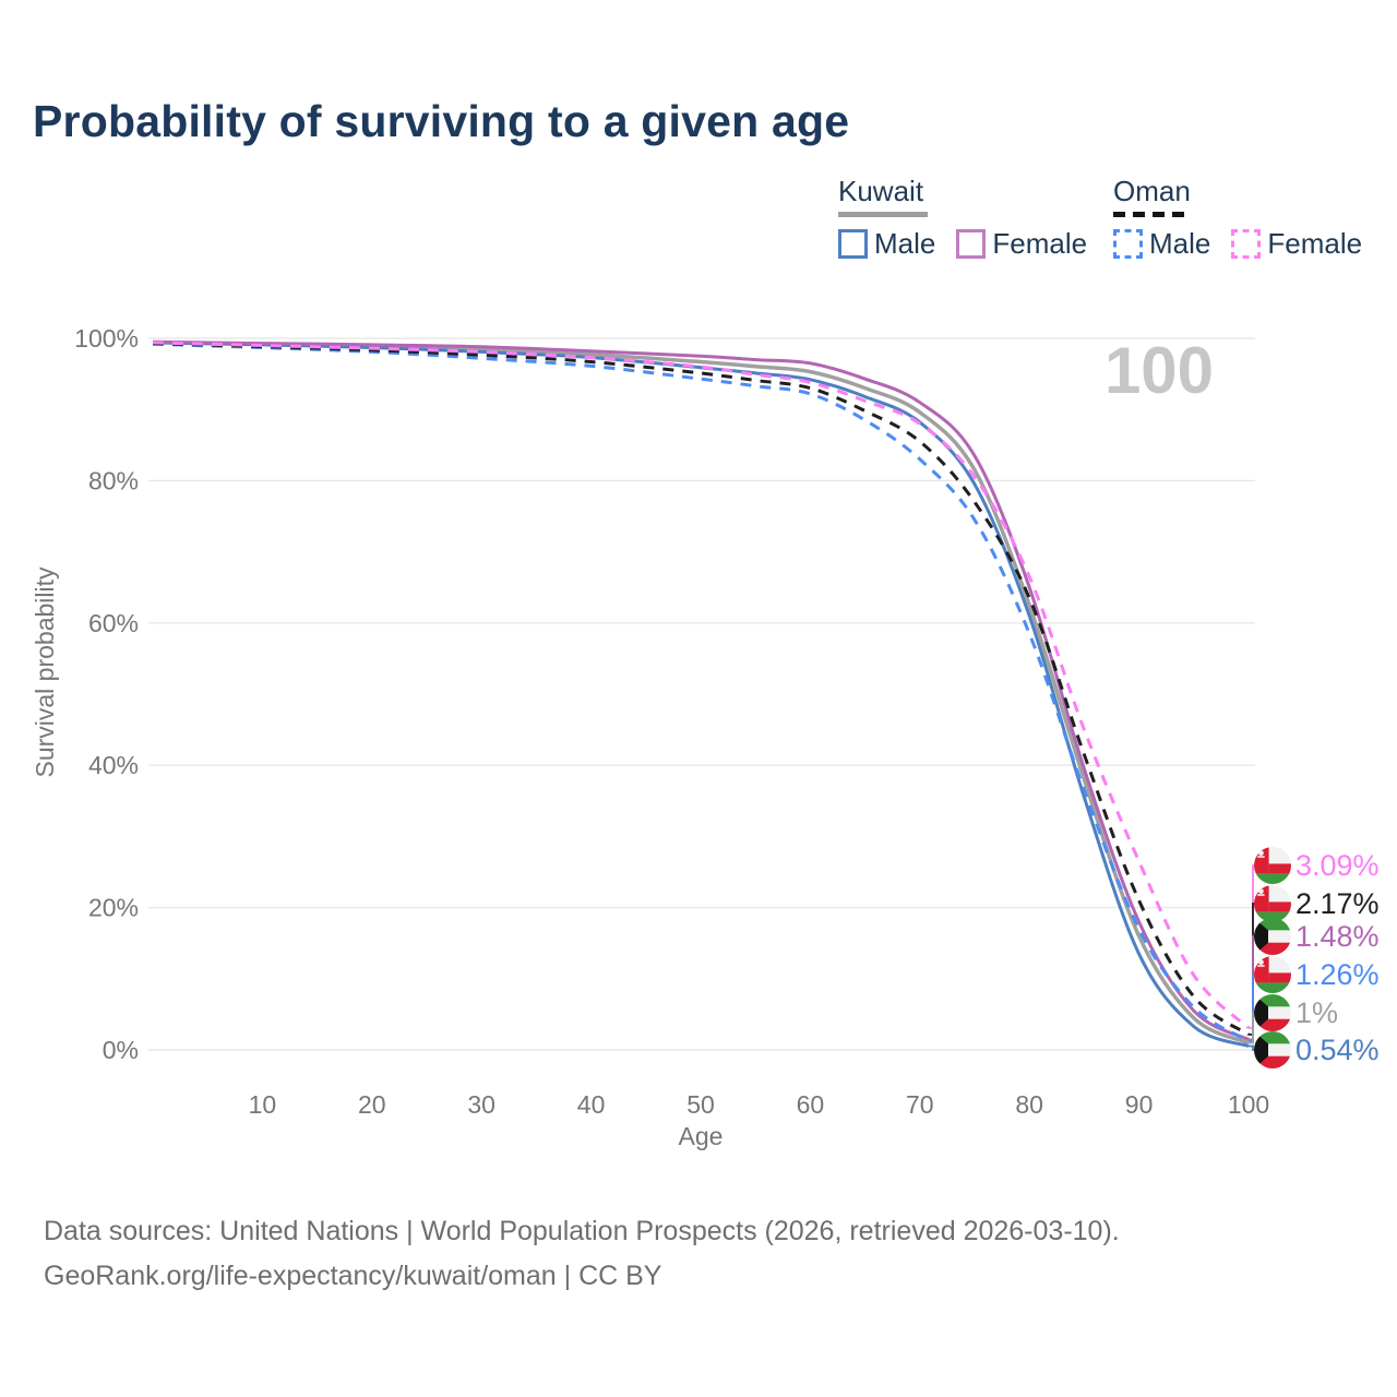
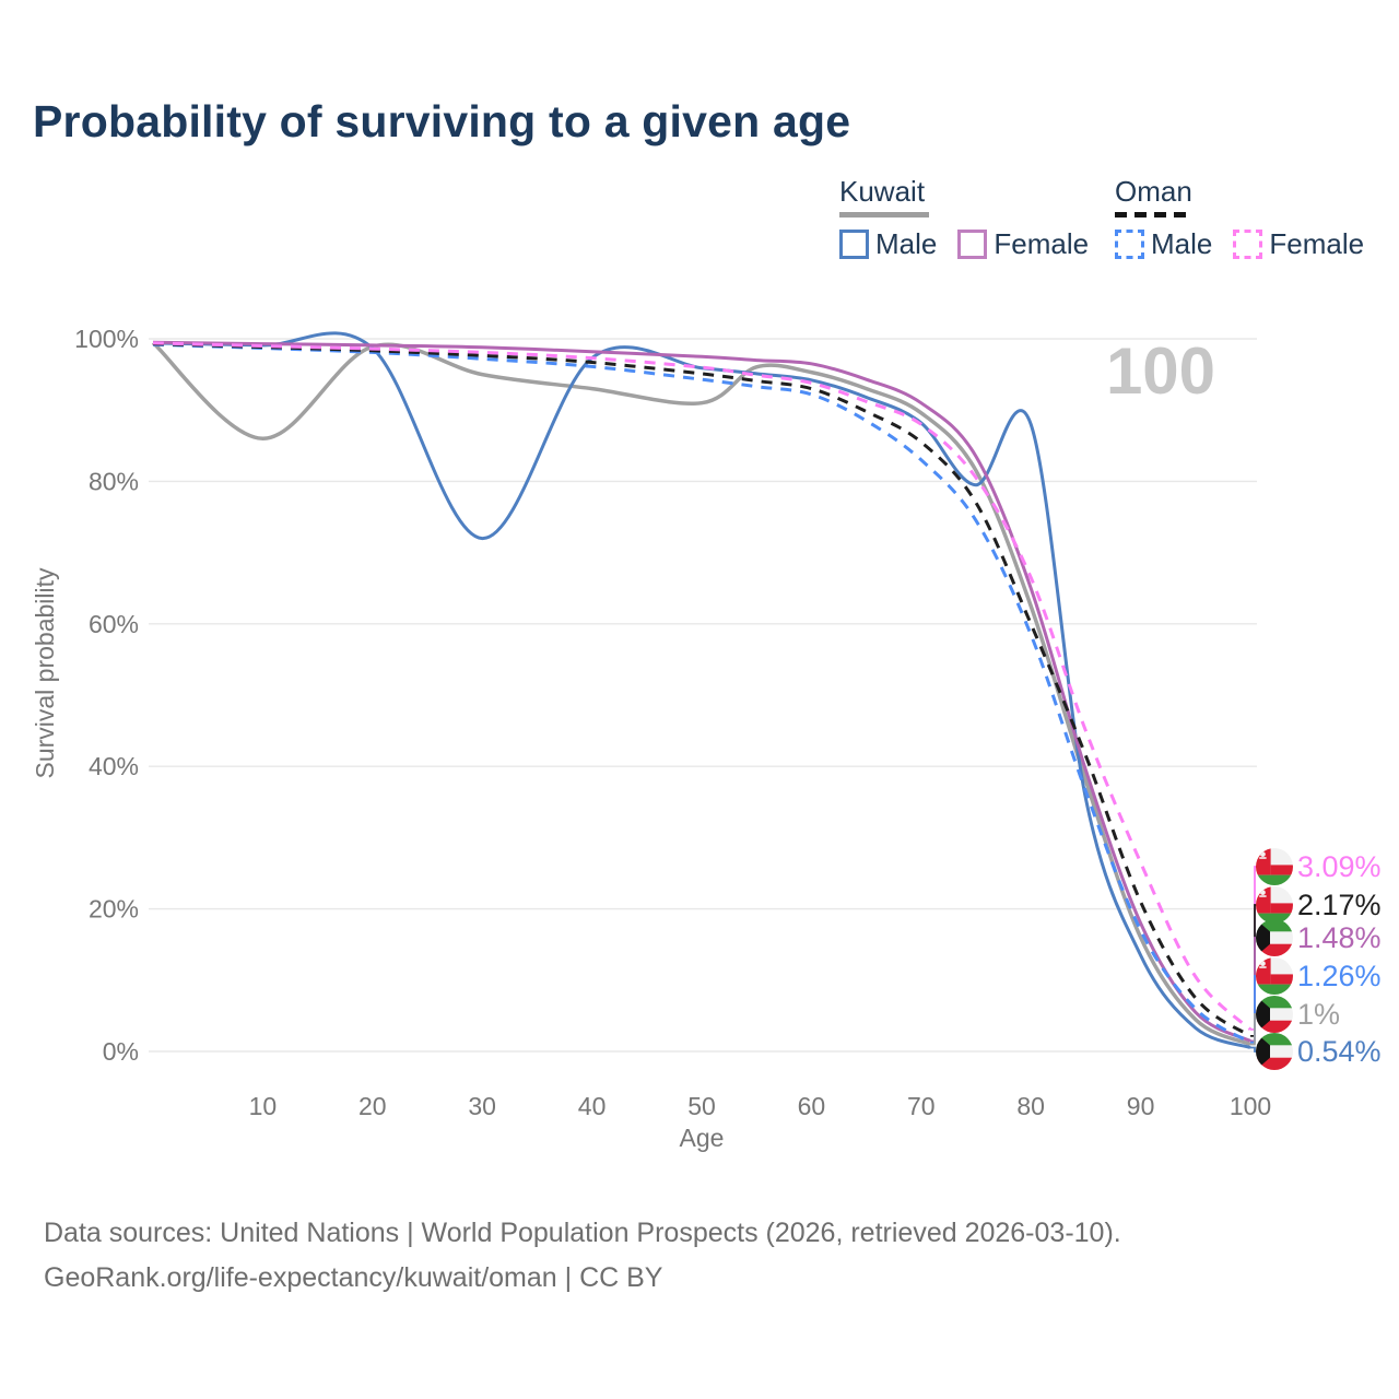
Kuwait/10: 99% -> 86%
Kuwait/30: 98% -> 95%
Kuwait Male/30: 98% -> 72%
Kuwait/40: 98% -> 93%
Kuwait/50: 97% -> 91%
Kuwait Male/80: 61% -> 88%
Oman/80: 64% -> 60%
